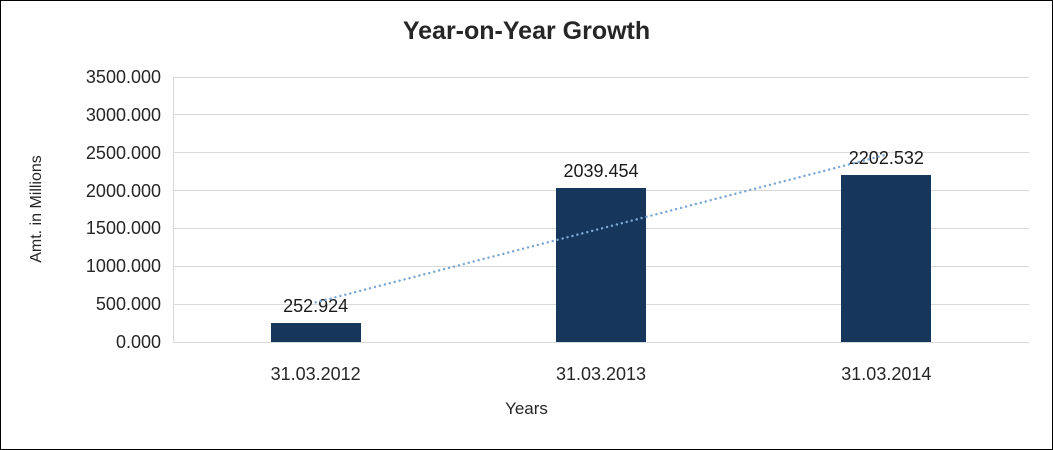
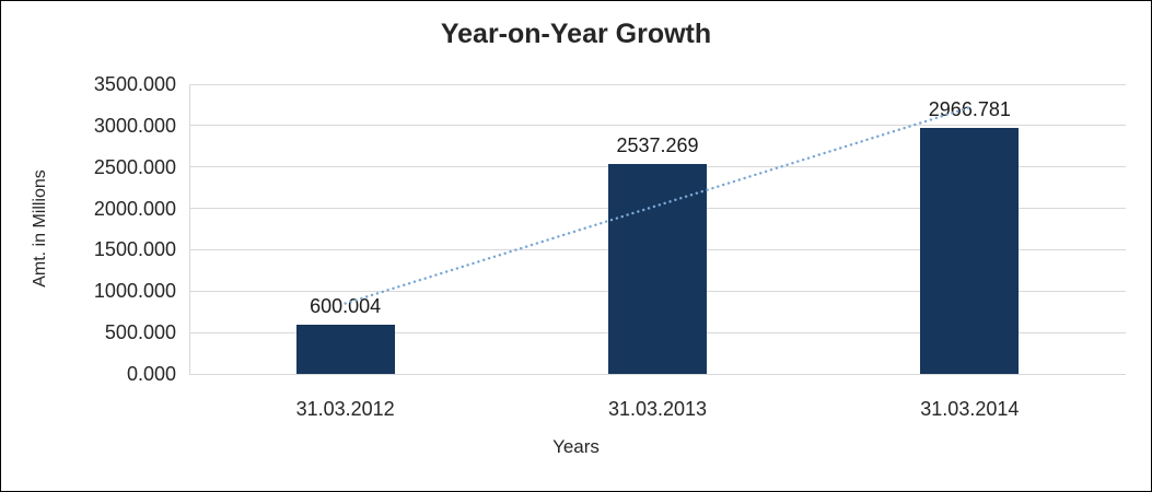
31.03.2012: 252.924 -> 600.004
31.03.2013: 2039.454 -> 2537.269
31.03.2014: 2202.532 -> 2966.781
